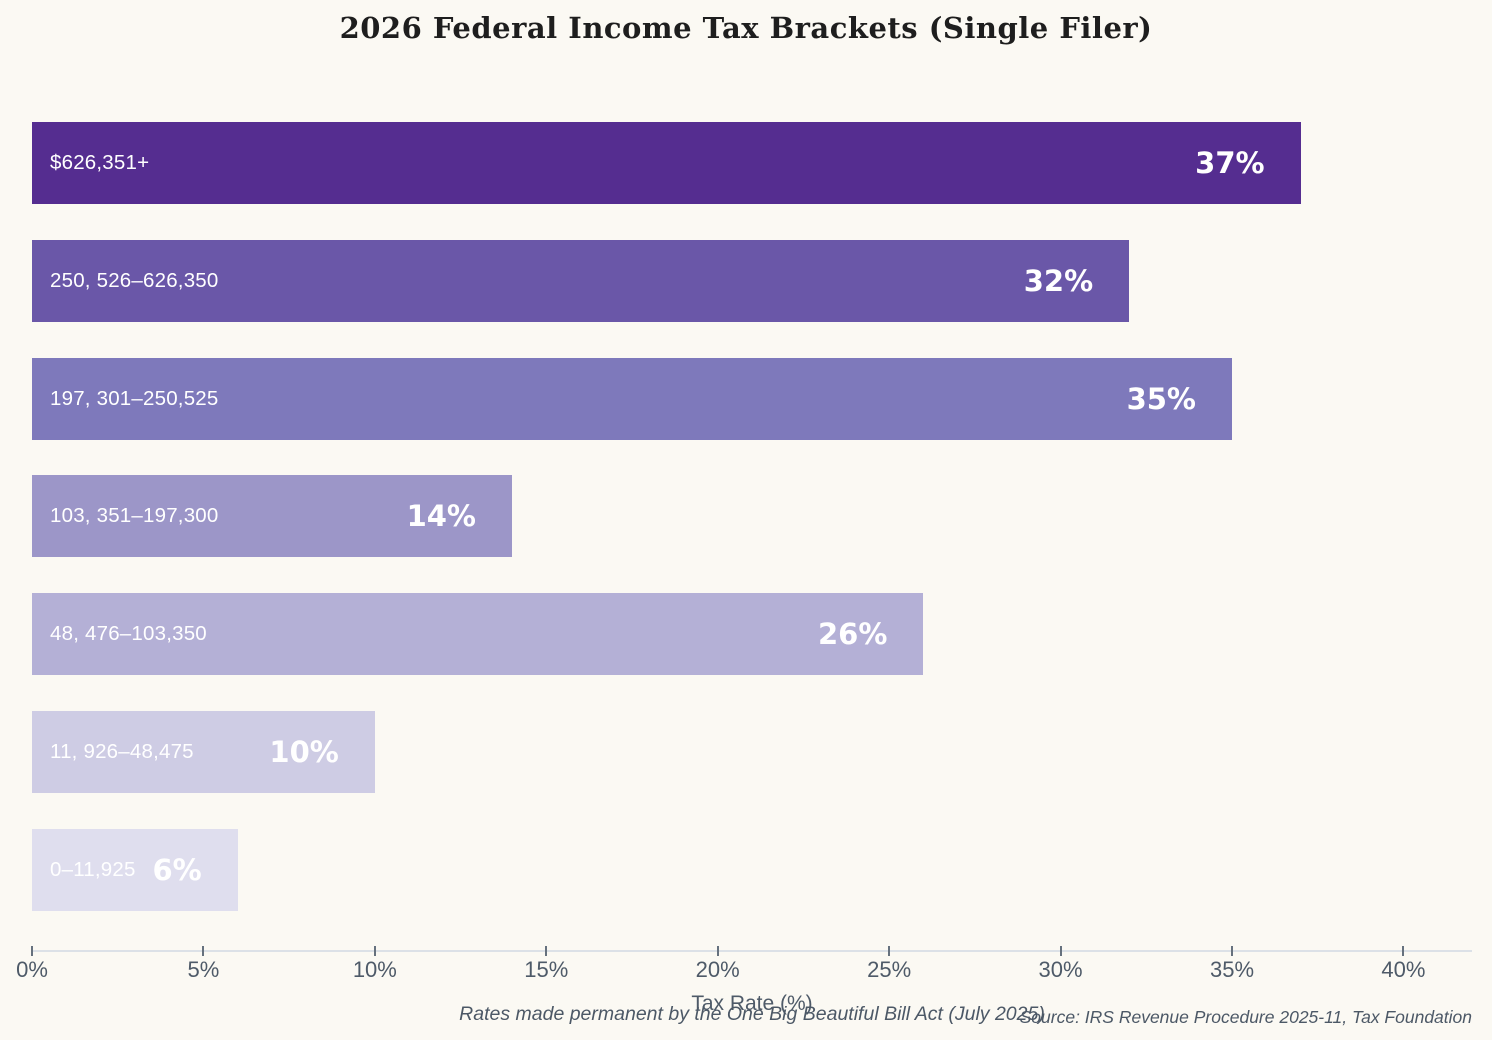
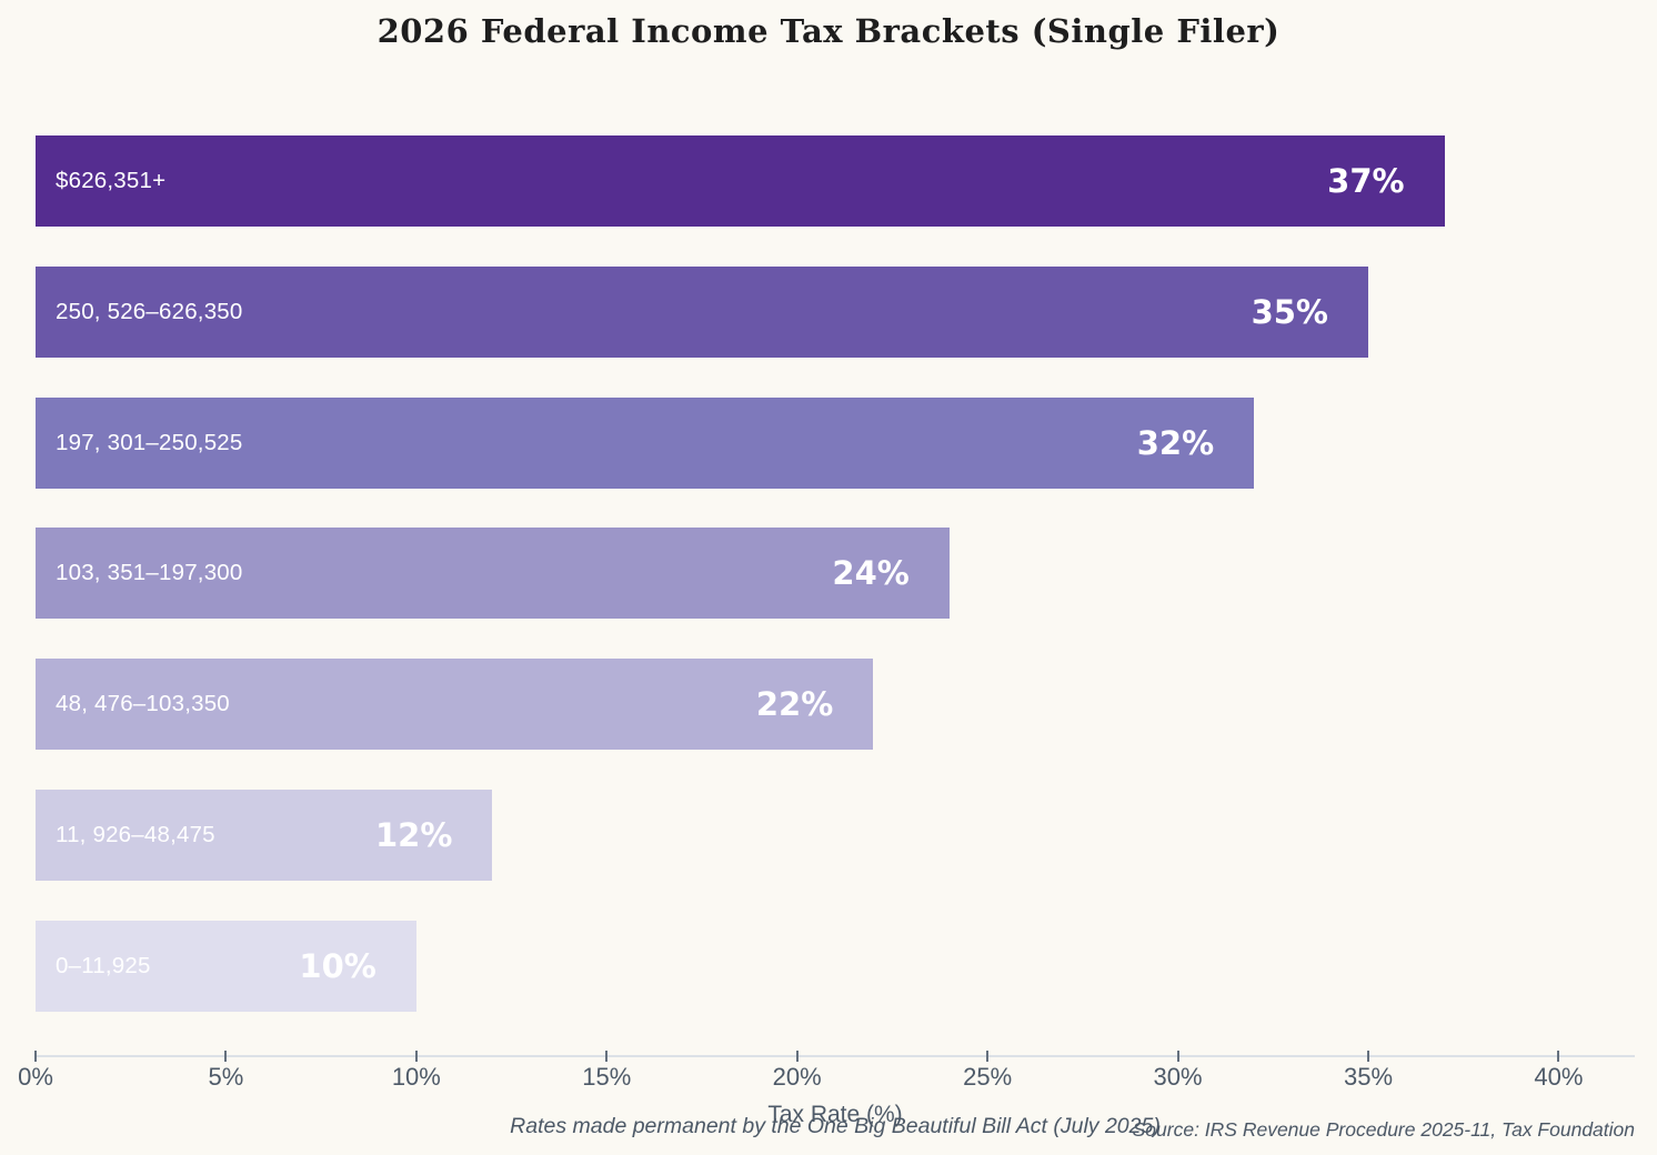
250, 526–626,350: 32% -> 35%
197, 301–250,525: 35% -> 32%
103, 351–197,300: 14% -> 24%
48, 476–103,350: 26% -> 22%
11, 926–48,475: 10% -> 12%
0–11,925: 6% -> 10%
